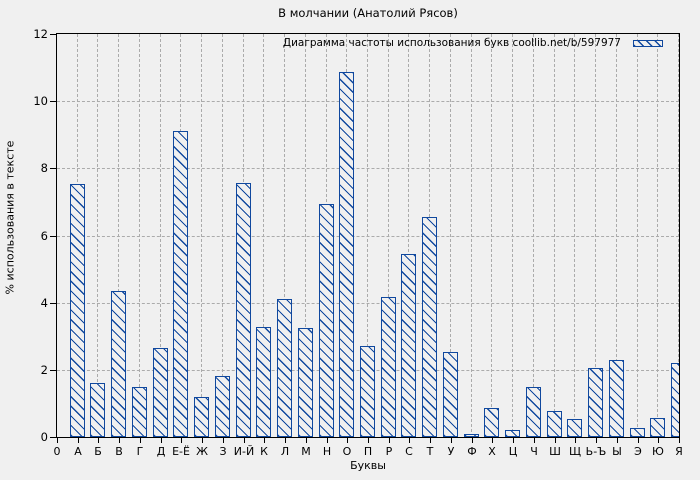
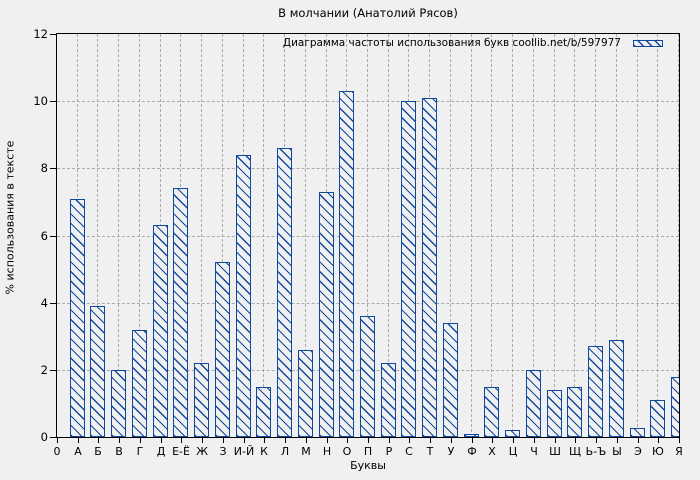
А: 7.5 -> 7.1
Б: 1.6 -> 3.9
В: 4.3 -> 2.0
Г: 1.5 -> 3.2
Д: 2.6 -> 6.3
Е-Ё: 9.1 -> 7.4
Ж: 1.2 -> 2.2
З: 1.8 -> 5.2
И-Й: 7.5 -> 8.4
К: 3.3 -> 1.5
Л: 4.1 -> 8.6
М: 3.3 -> 2.6
Н: 6.9 -> 7.3
О: 10.9 -> 10.3
П: 2.7 -> 3.6
Р: 4.2 -> 2.2
С: 5.5 -> 10.0
Т: 6.5 -> 10.1
У: 2.5 -> 3.4
Х: 0.8 -> 1.5
Ч: 1.5 -> 2.0
Ш: 0.8 -> 1.4
Щ: 0.5 -> 1.5
Ь-Ъ: 2.0 -> 2.7
Ы: 2.3 -> 2.9
Ю: 0.6 -> 1.1
Я: 2.2 -> 1.8
